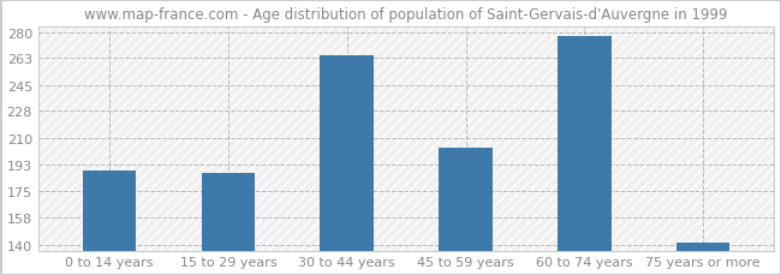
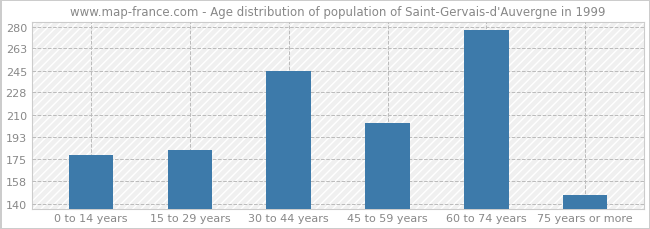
0 to 14 years: 189 -> 178
15 to 29 years: 187 -> 182
30 to 44 years: 265 -> 245
75 years or more: 141 -> 147
